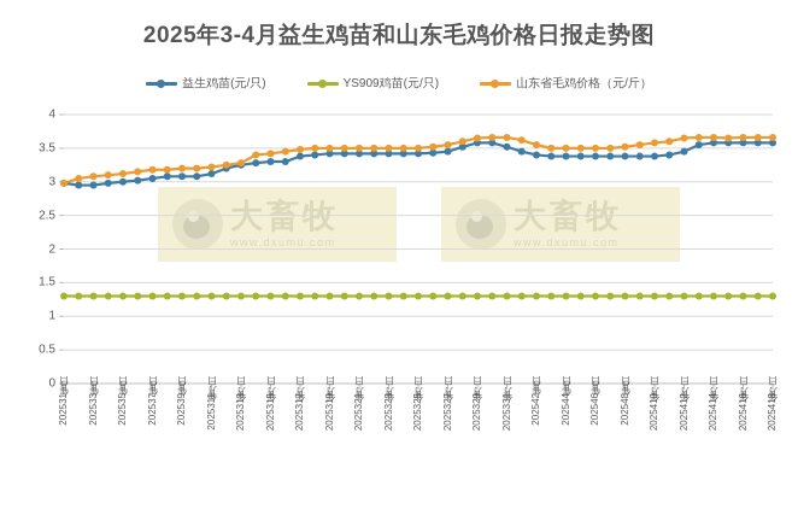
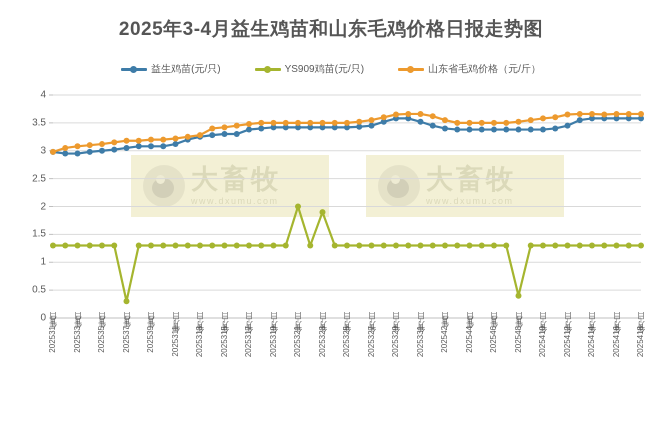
YS909鸡苗(元/只)/2025年3月7日: 1.3 -> 0.3
YS909鸡苗(元/只)/2025年3月21日: 1.3 -> 2.0
YS909鸡苗(元/只)/2025年3月23日: 1.3 -> 1.9
YS909鸡苗(元/只)/2025年4月8日: 1.3 -> 0.4
